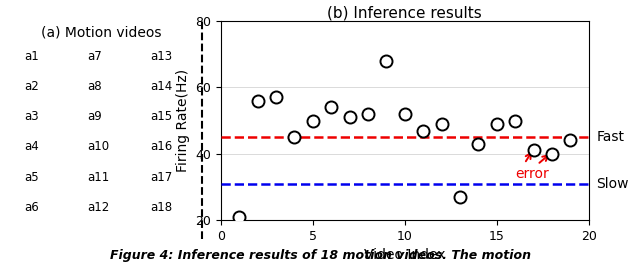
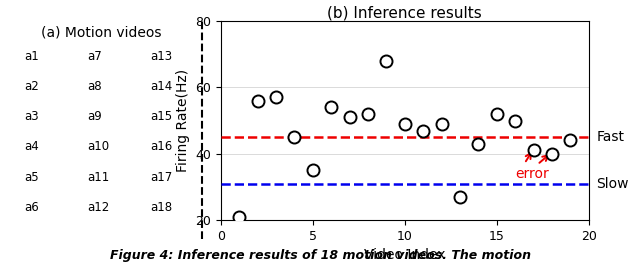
5: 50 -> 35
10: 52 -> 49
15: 49 -> 52
